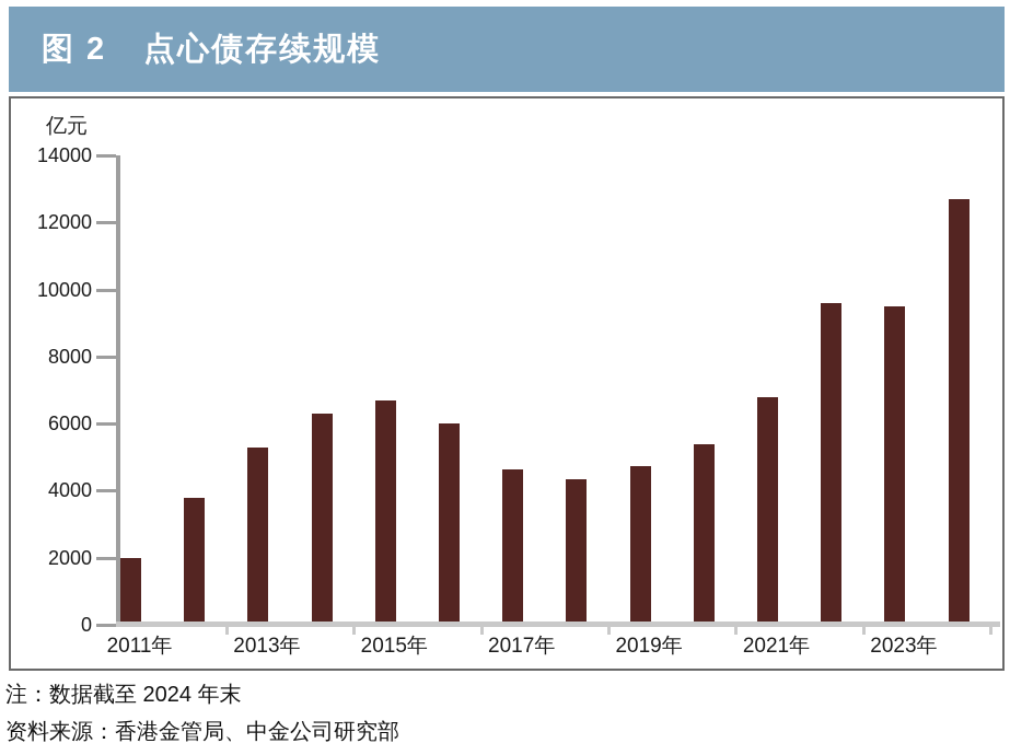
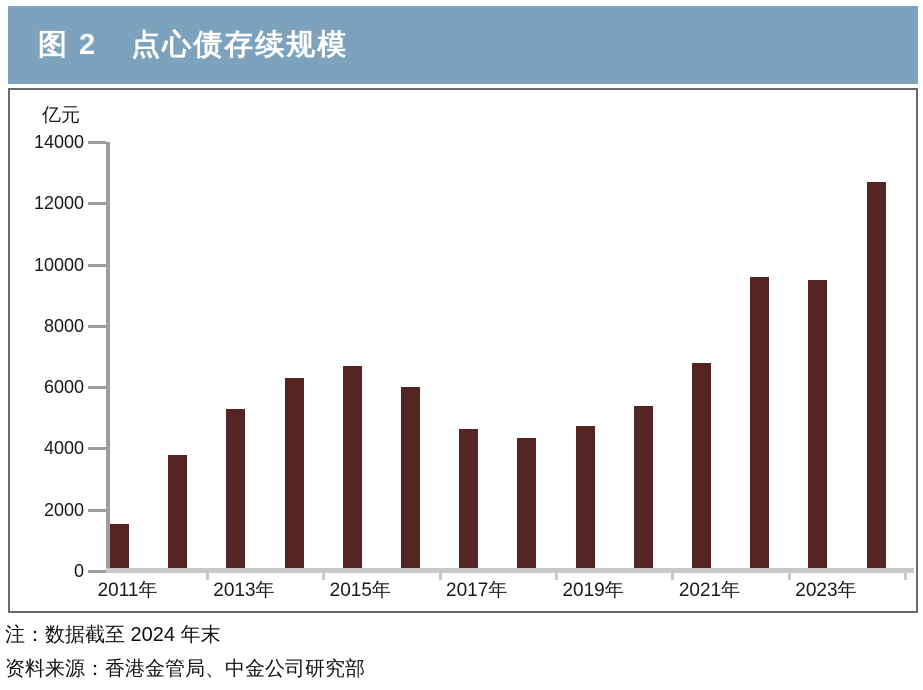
2011年: 1900 -> 1400
